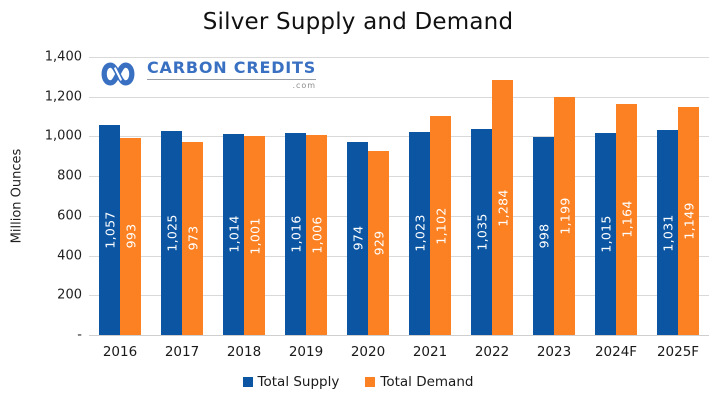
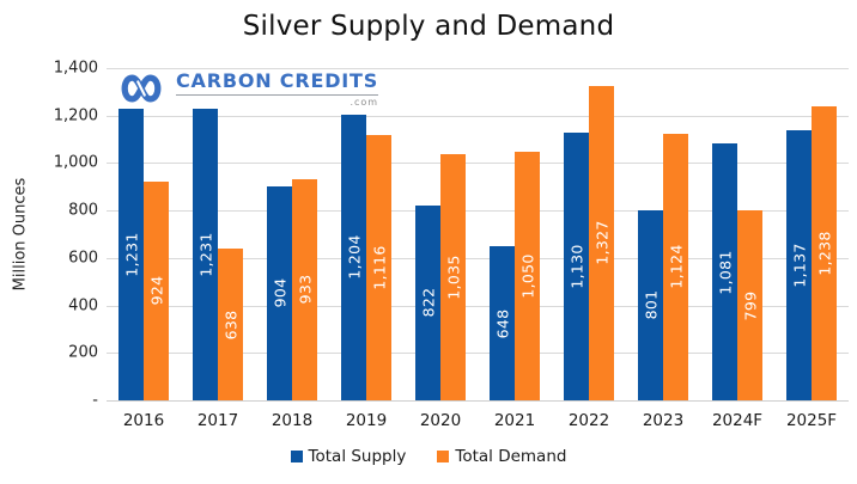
Total Supply/2016: 1,057 -> 1,231
Total Demand/2016: 993 -> 924
Total Supply/2017: 1,025 -> 1,231
Total Demand/2017: 973 -> 638
Total Supply/2018: 1,014 -> 904
Total Demand/2018: 1,001 -> 933
Total Supply/2019: 1,016 -> 1,204
Total Demand/2019: 1,006 -> 1,116
Total Supply/2020: 974 -> 822
Total Demand/2020: 929 -> 1,035
Total Supply/2021: 1,023 -> 648
Total Demand/2021: 1,102 -> 1,050
Total Supply/2022: 1,035 -> 1,130
Total Demand/2022: 1,284 -> 1,327
Total Supply/2023: 998 -> 801
Total Demand/2023: 1,199 -> 1,124
Total Supply/2024F: 1,015 -> 1,081
Total Demand/2024F: 1,164 -> 799
Total Supply/2025F: 1,031 -> 1,137
Total Demand/2025F: 1,149 -> 1,238
